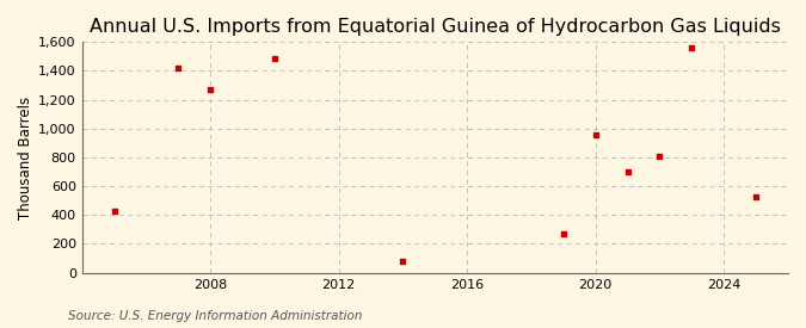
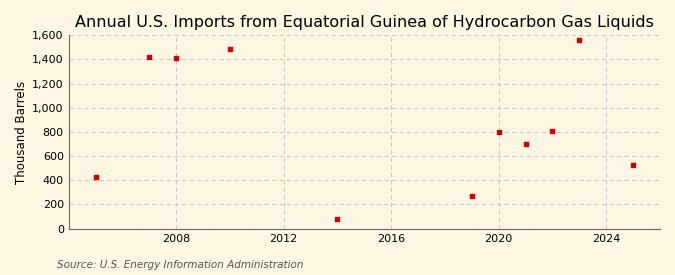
2008: 1,270 -> 1,410
2020: 960 -> 800
